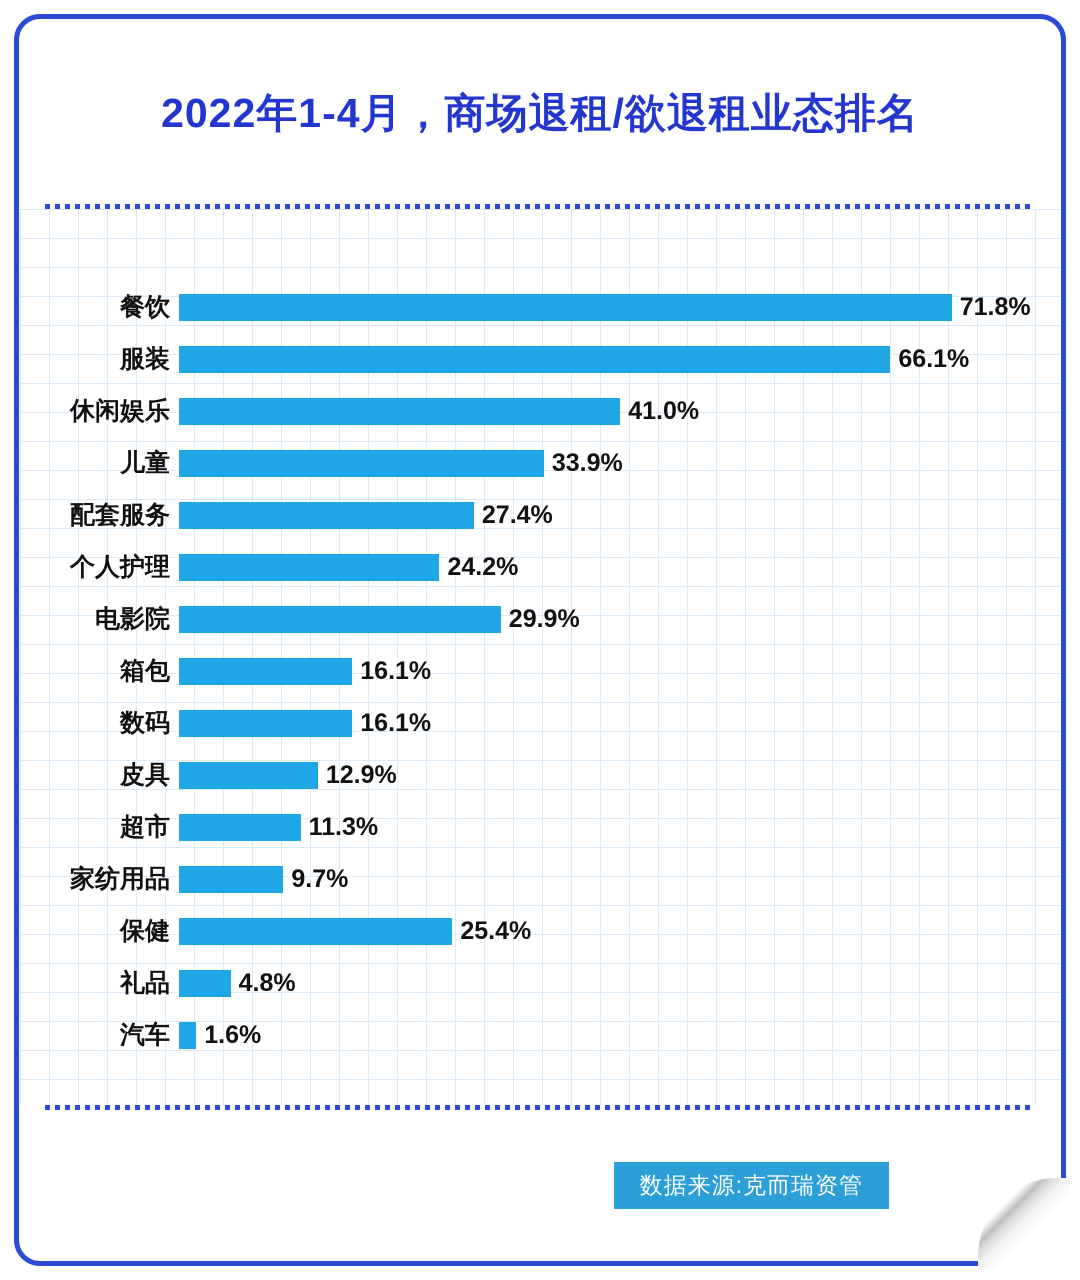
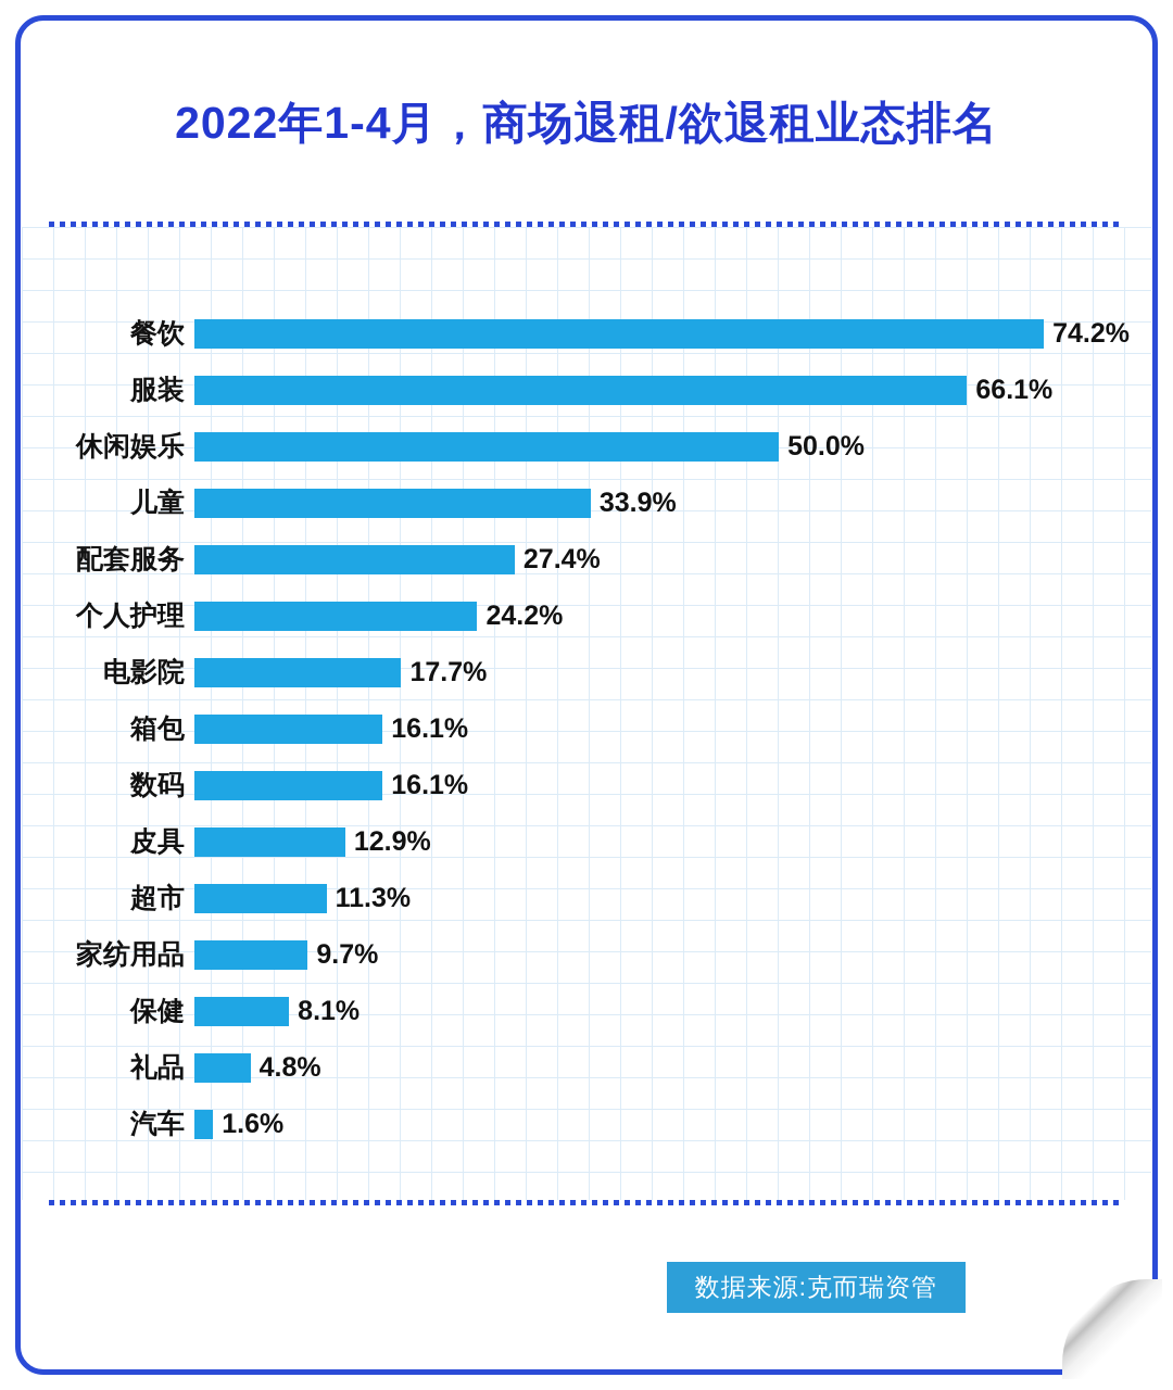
餐饮: 71.8% -> 74.2%
休闲娱乐: 41.0% -> 50.0%
电影院: 29.9% -> 17.7%
保健: 25.4% -> 8.1%
